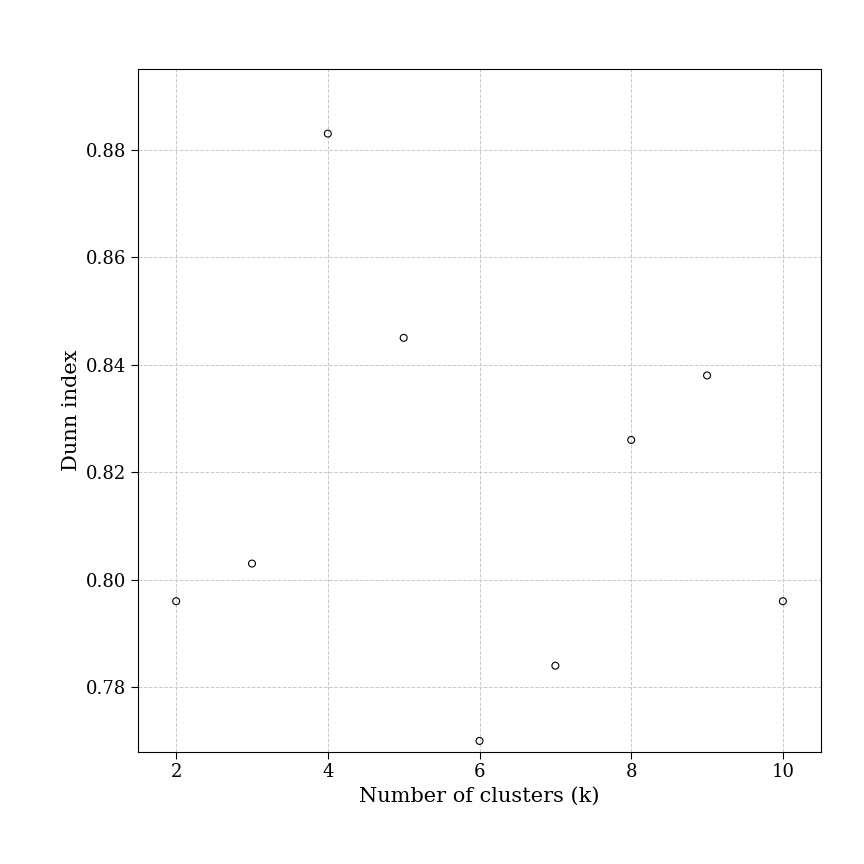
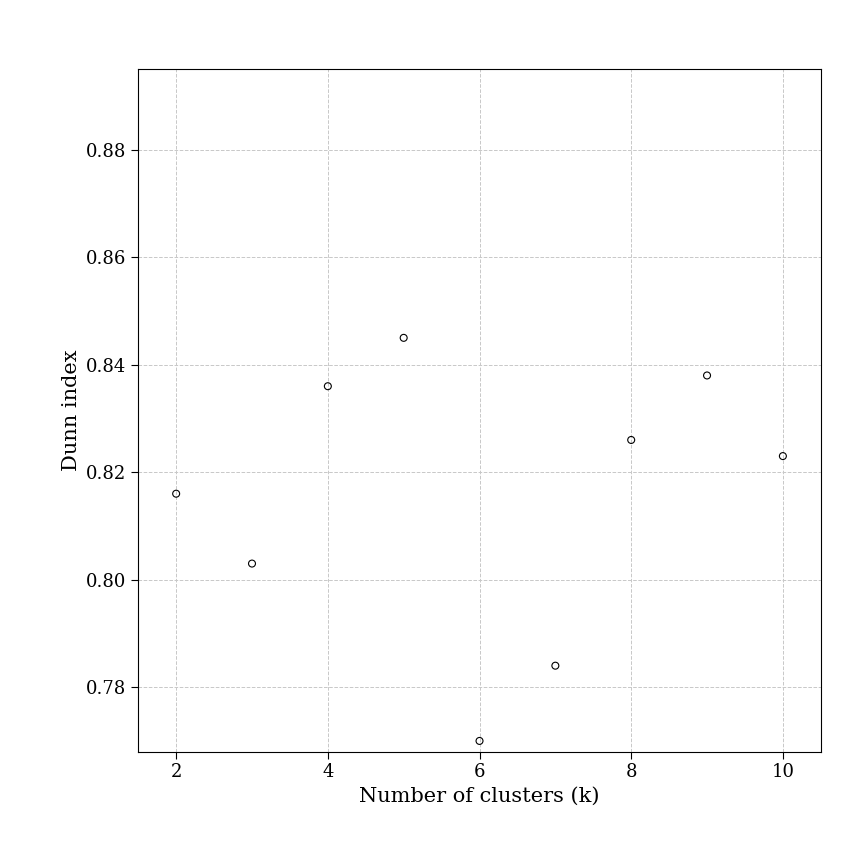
2: 0.796 -> 0.816
4: 0.883 -> 0.836
10: 0.796 -> 0.823
